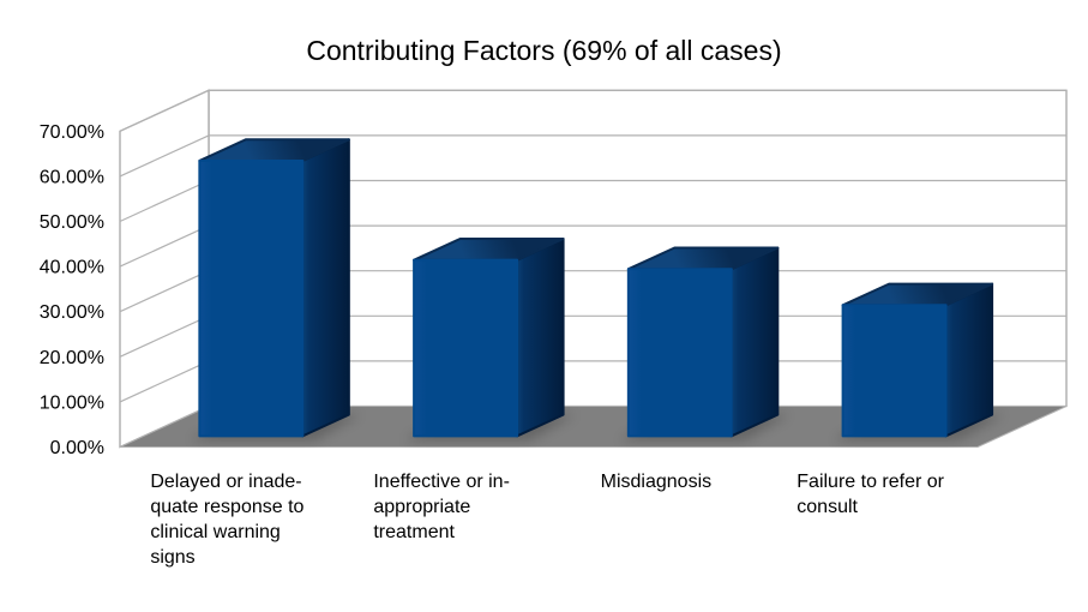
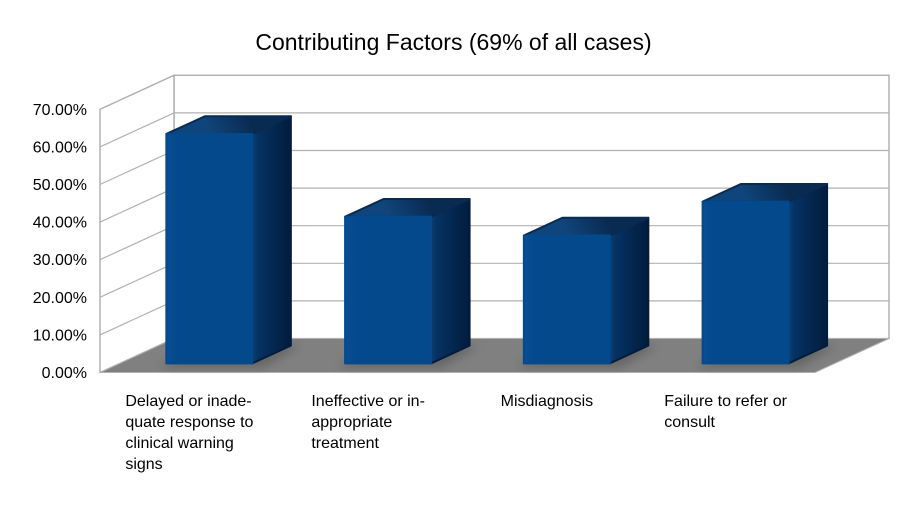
Misdiagnosis: 37% -> 34%
Failure to refer or consult: 29% -> 43%
